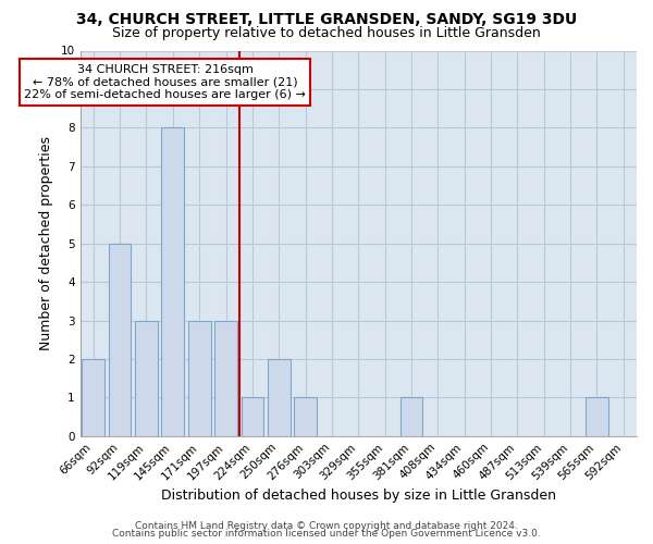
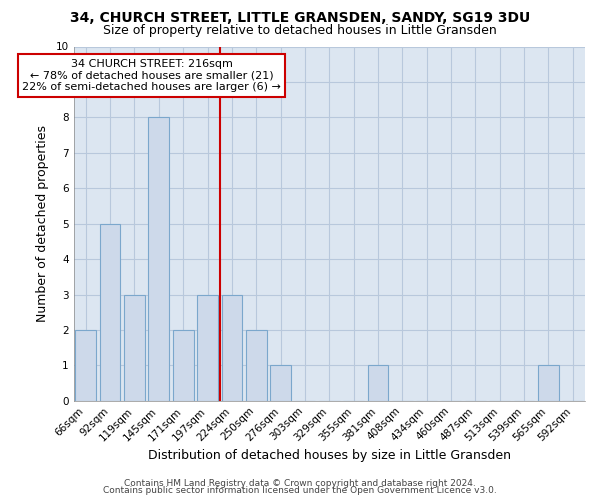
171sqm: 3 -> 2
224sqm: 1 -> 3
